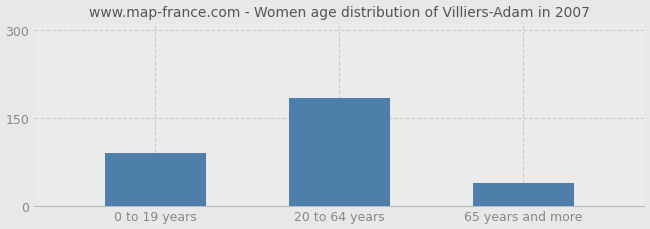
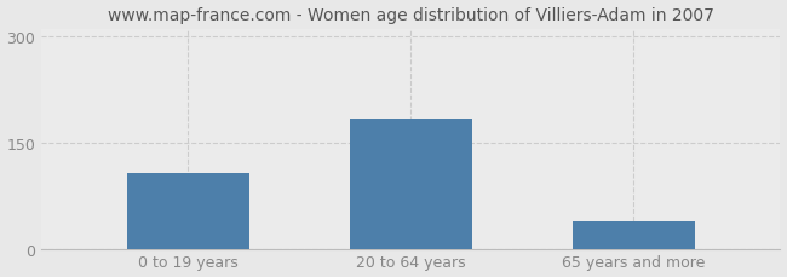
0 to 19 years: 90 -> 107
